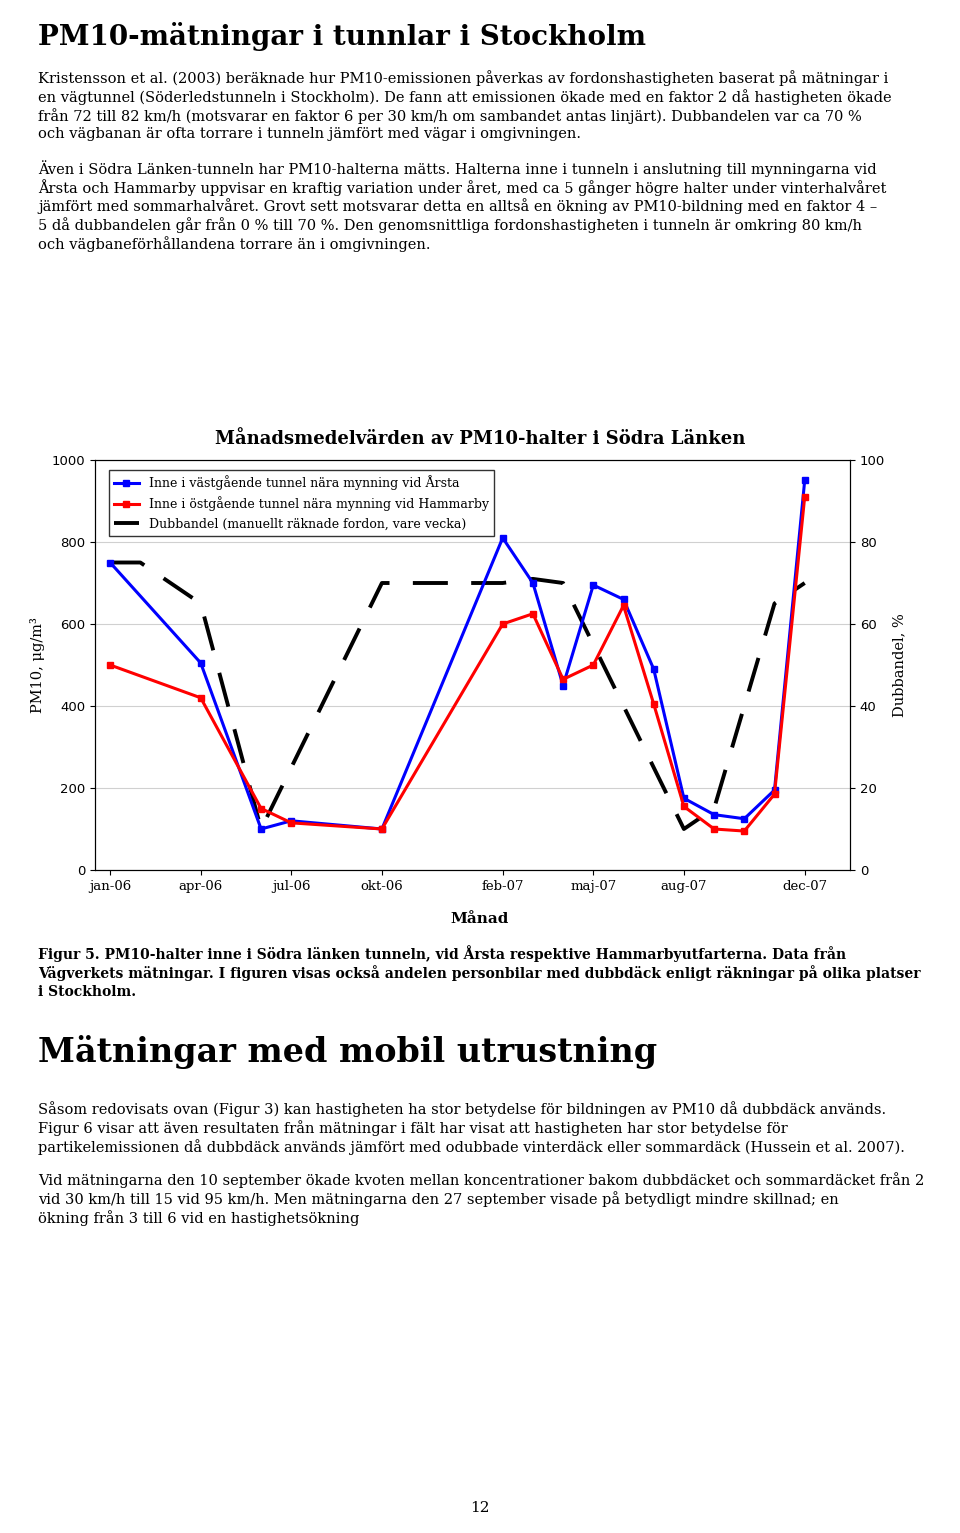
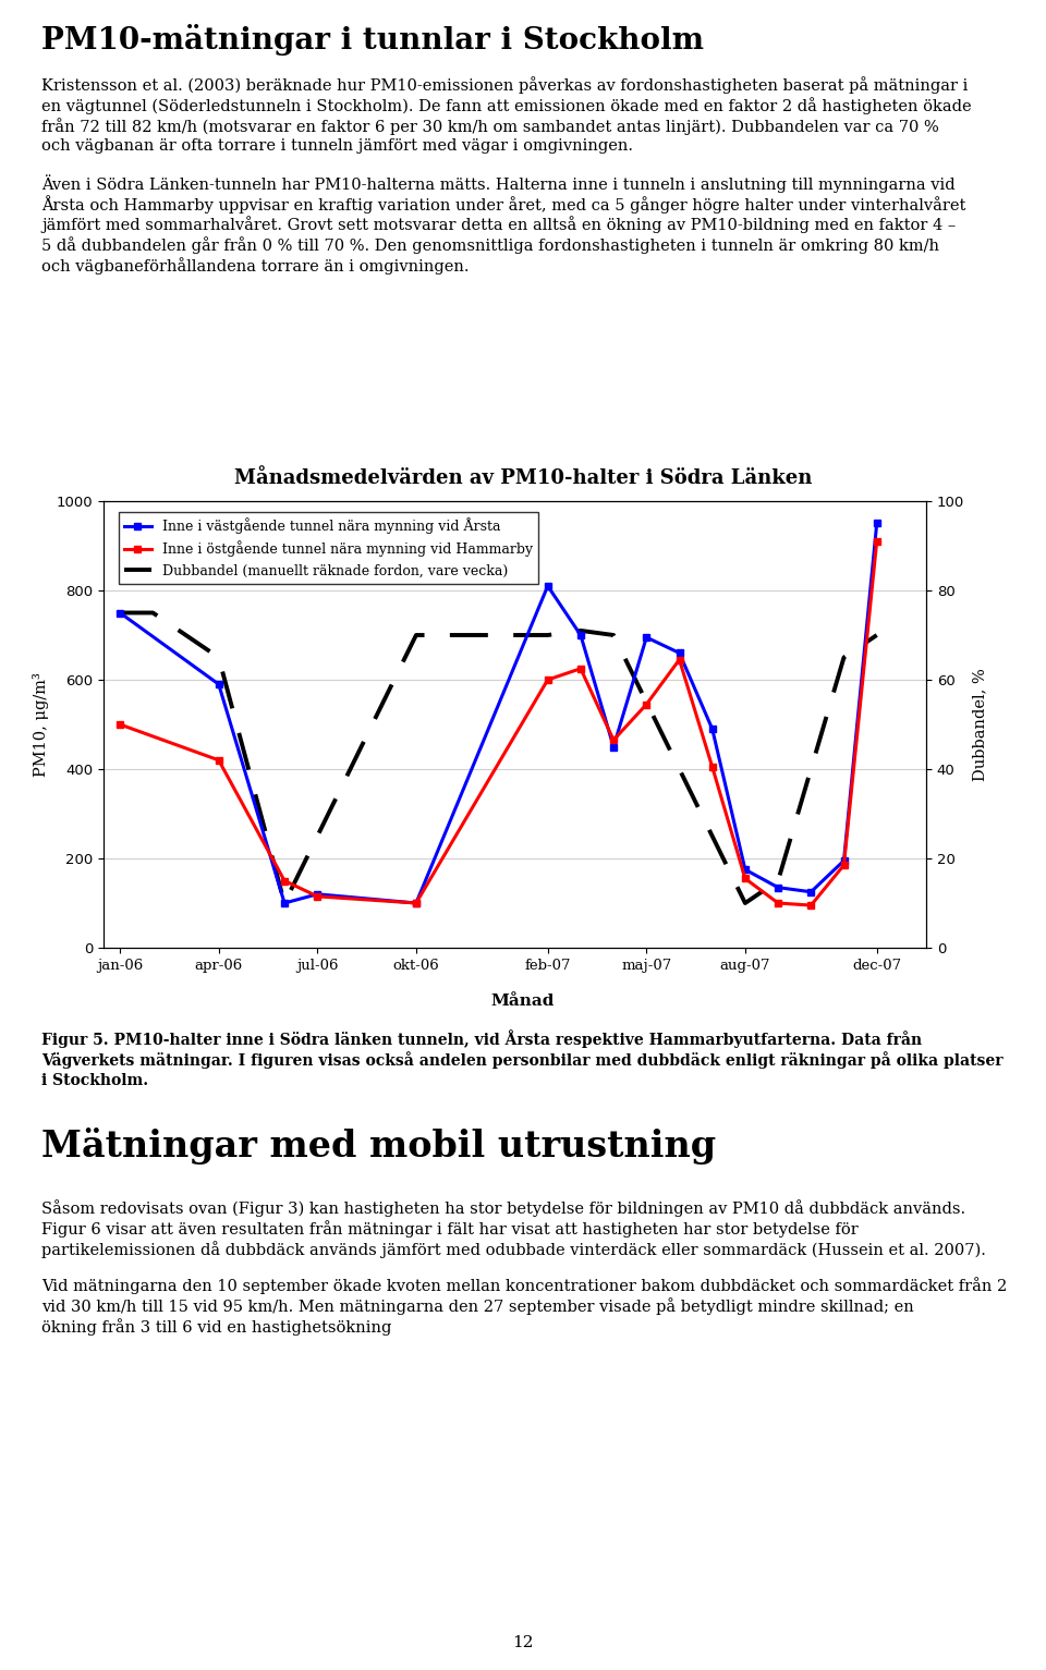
Inne i västgående tunnel nära mynning vid Årsta/apr-06: 505 -> 590
Inne i östgående tunnel nära mynning vid Hammarby/maj-07: 500 -> 545
